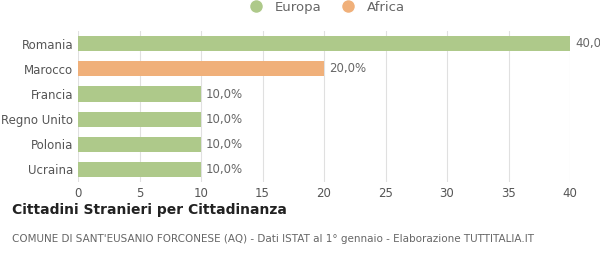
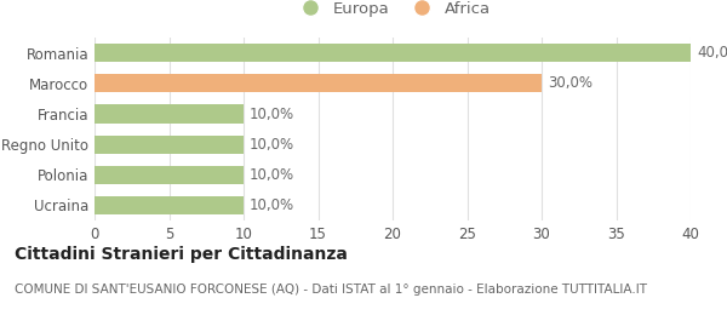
Marocco: 20,0% -> 30,0%
